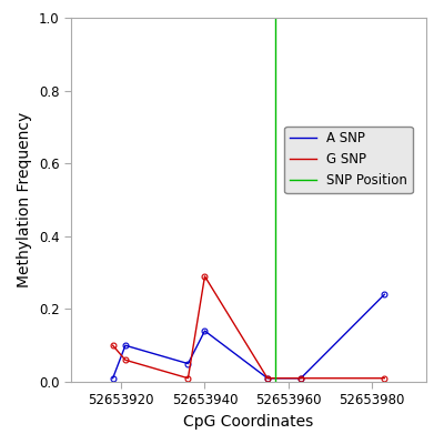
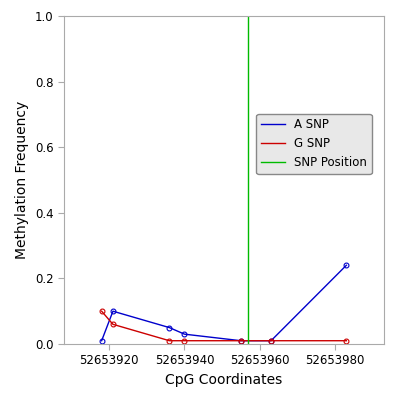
A SNP/52653940: 0.14 -> 0.03
G SNP/52653940: 0.29 -> 0.01
